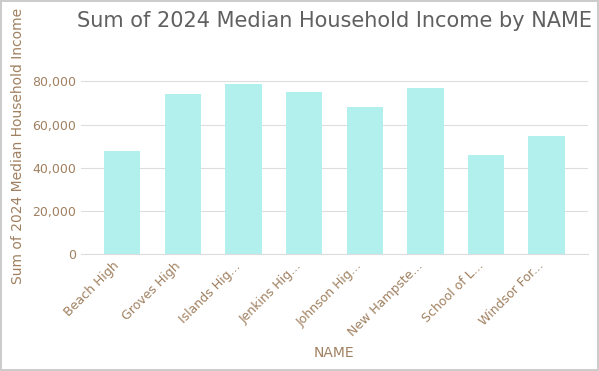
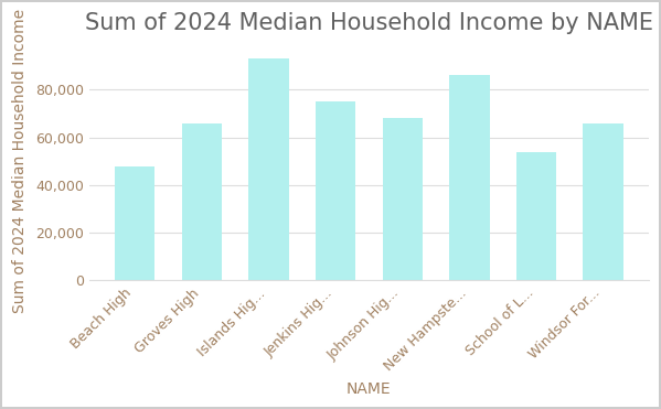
Groves High: 74,000 -> 66,000
Islands Hig...: 79,000 -> 93,000
New Hampste...: 77,000 -> 86,000
School of L...: 46,000 -> 54,000
Windsor For...: 55,000 -> 66,000
